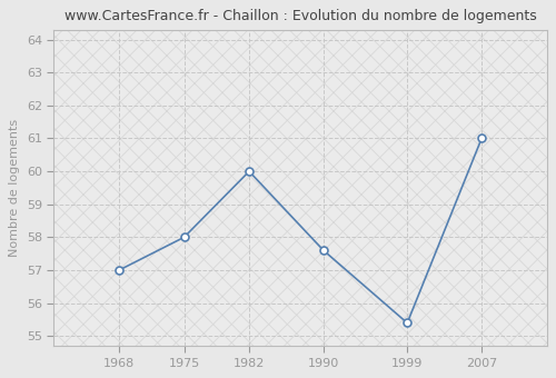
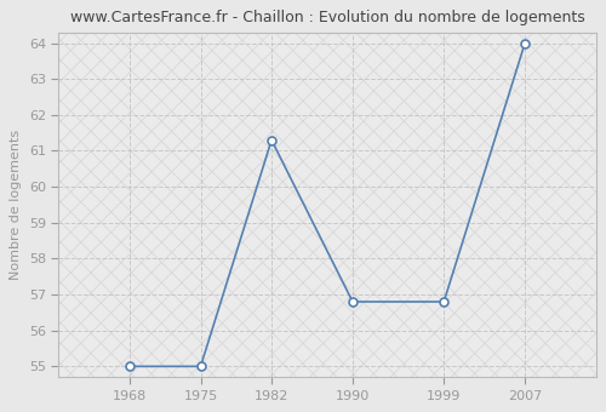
1968: 57.0 -> 55.0
1975: 58.0 -> 55.0
1982: 60.0 -> 61.3
1990: 57.6 -> 56.8
1999: 55.4 -> 56.8
2007: 61.0 -> 64.0
